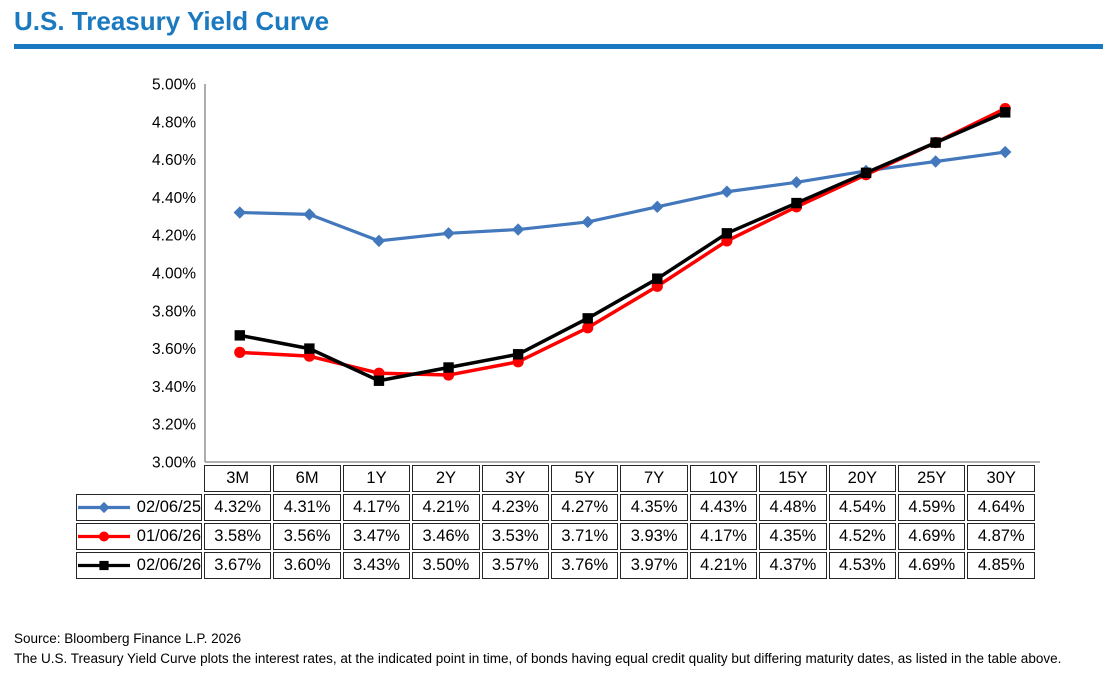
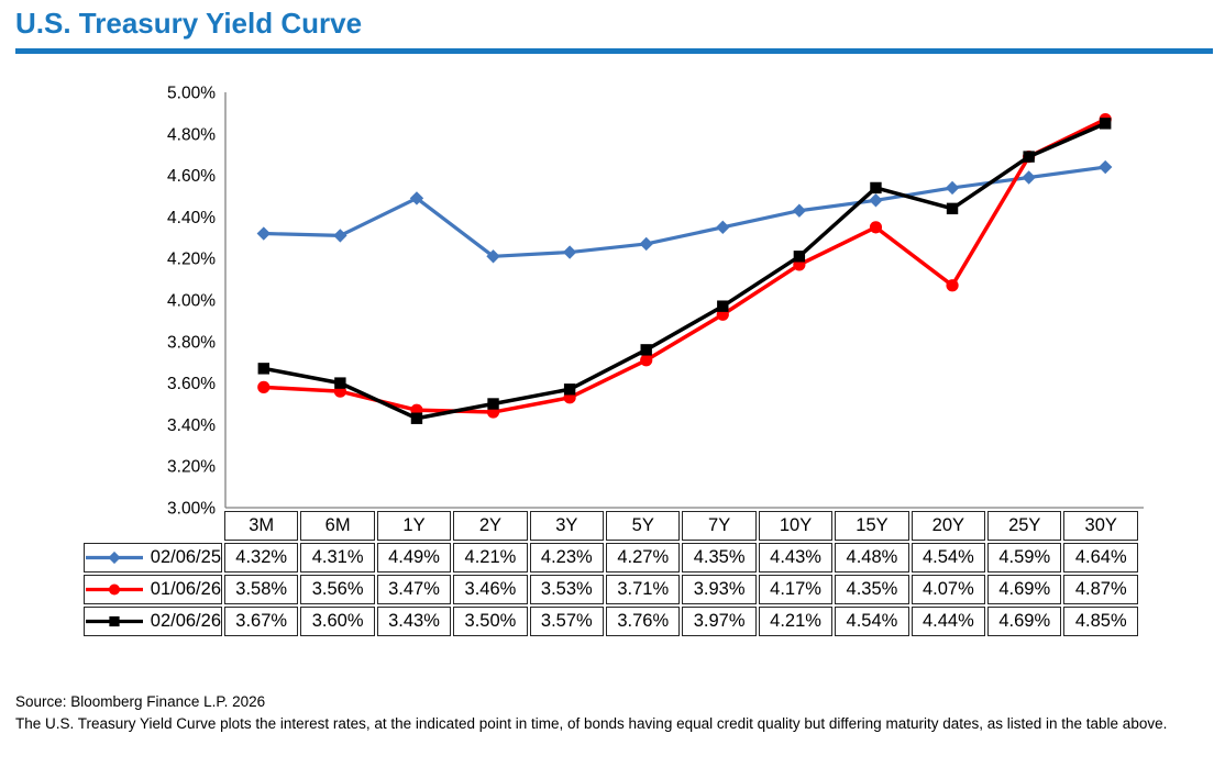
02/06/25/1Y: 4.17% -> 4.49%
02/06/26/15Y: 4.37% -> 4.54%
01/06/26/20Y: 4.52% -> 4.07%
02/06/26/20Y: 4.53% -> 4.44%
